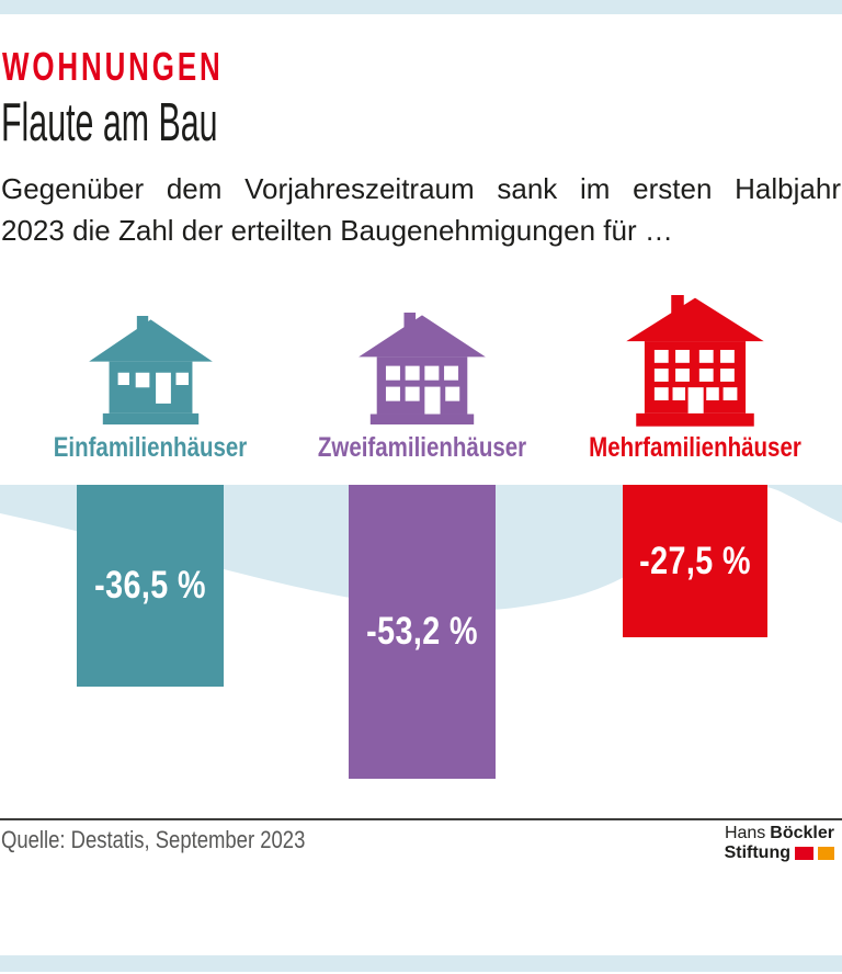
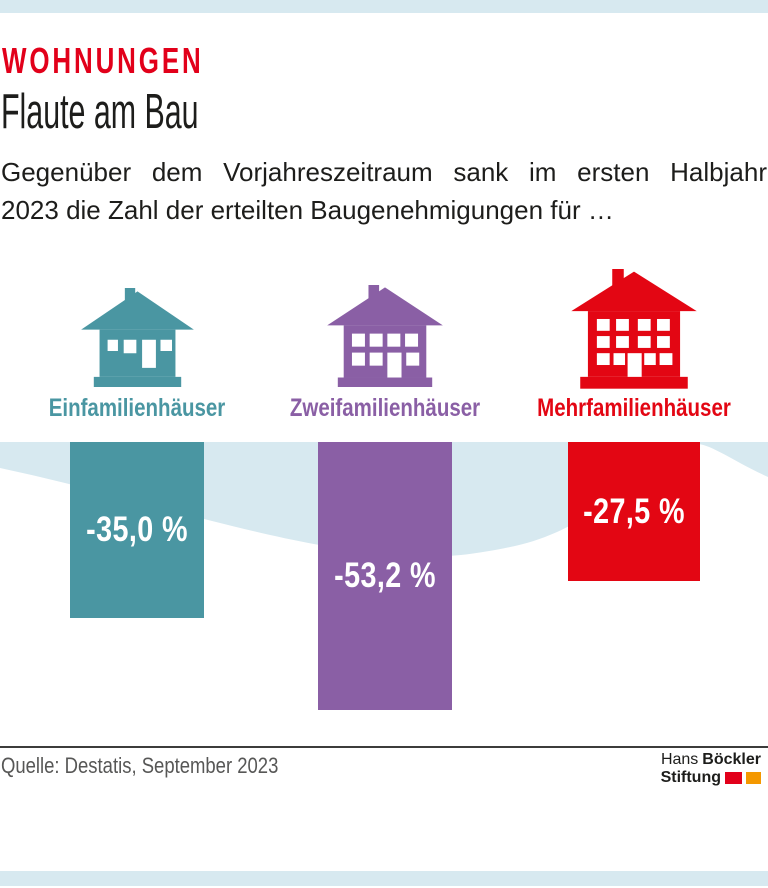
Einfamilienhäuser: -36,5 -> -35,0
